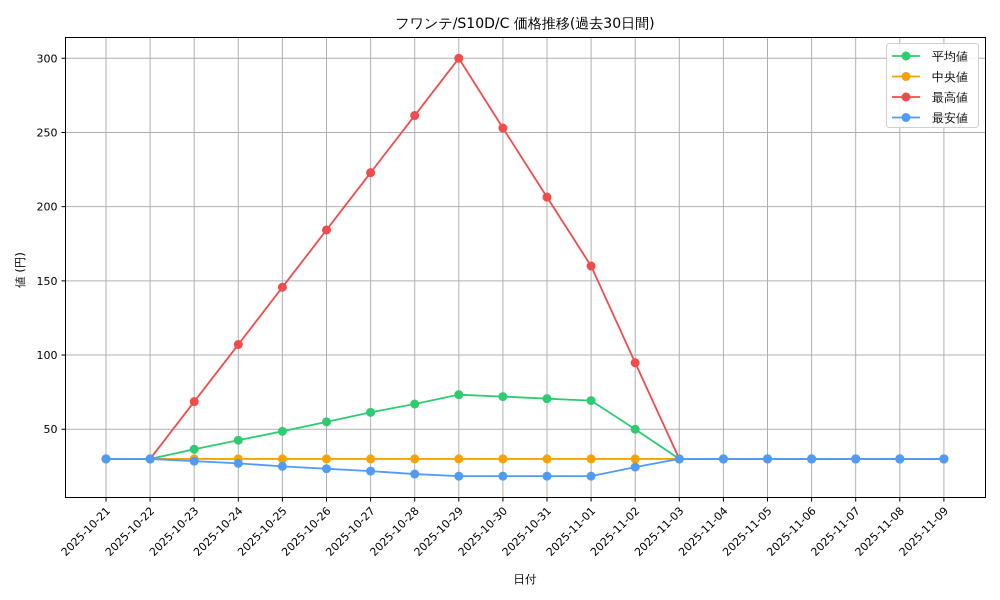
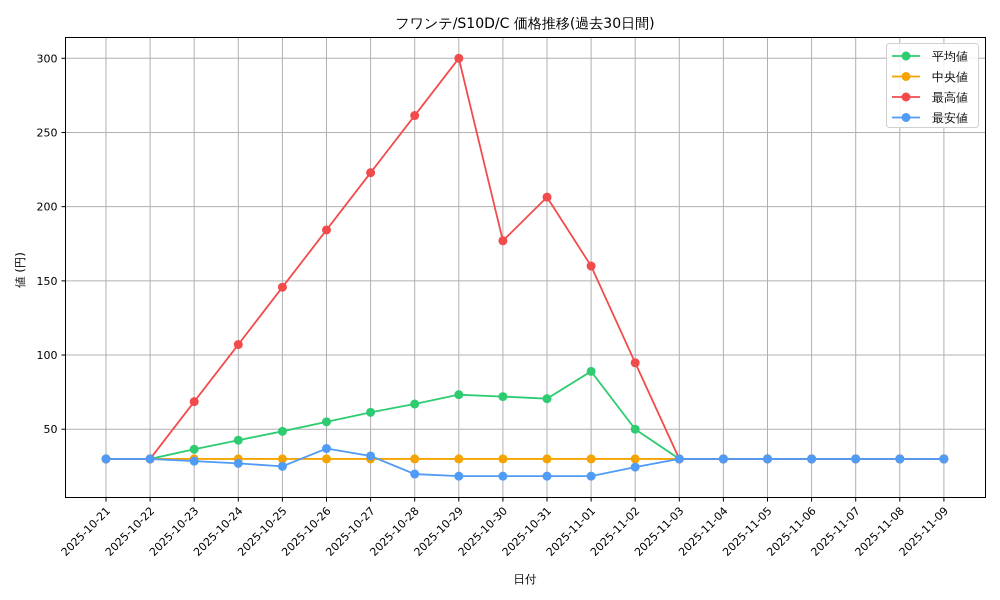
最安値/2025-10-26: 23 -> 37
最安値/2025-10-27: 22 -> 32
最高値/2025-10-30: 253 -> 177
平均値/2025-11-01: 69 -> 89
